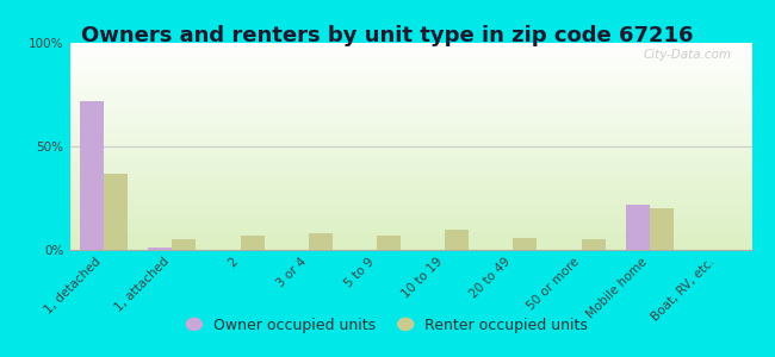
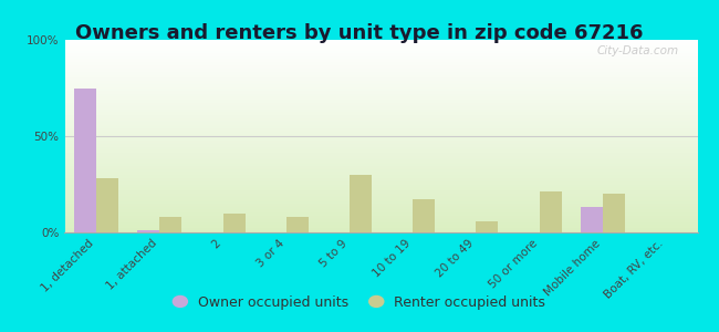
Owner occupied units/1, detached: 72% -> 75%
Renter occupied units/1, detached: 37% -> 28%
Renter occupied units/1, attached: 5% -> 8%
Renter occupied units/2: 7% -> 10%
Renter occupied units/5 to 9: 7% -> 30%
Renter occupied units/10 to 19: 10% -> 17%
Renter occupied units/50 or more: 5% -> 21%
Owner occupied units/Mobile home: 22% -> 13%
